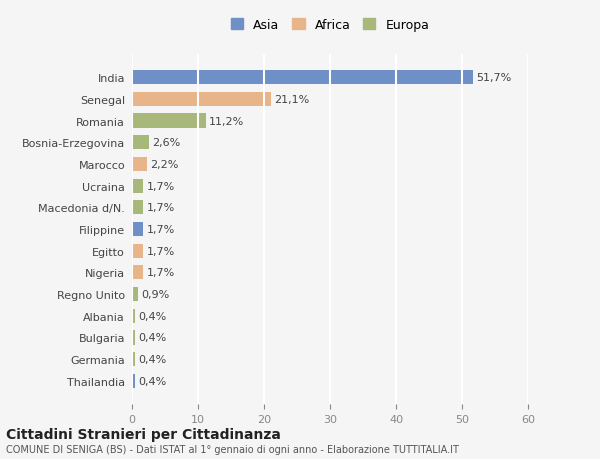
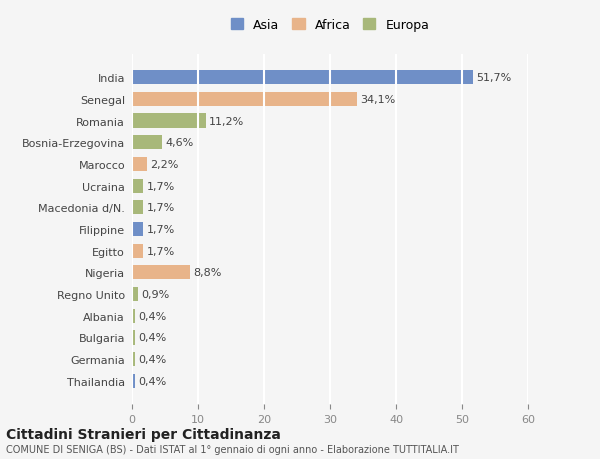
Senegal: 21,1% -> 34,1%
Bosnia-Erzegovina: 2,6% -> 4,6%
Nigeria: 1,7% -> 8,8%
